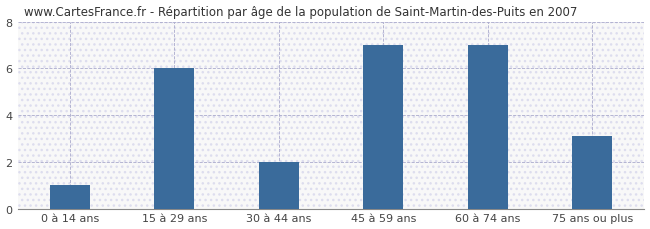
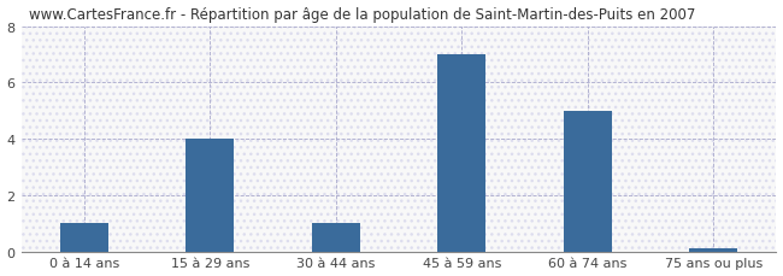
15 à 29 ans: 6.0 -> 4.0
30 à 44 ans: 2.0 -> 1.0
60 à 74 ans: 7.0 -> 5.0
75 ans ou plus: 3.1 -> 0.1
